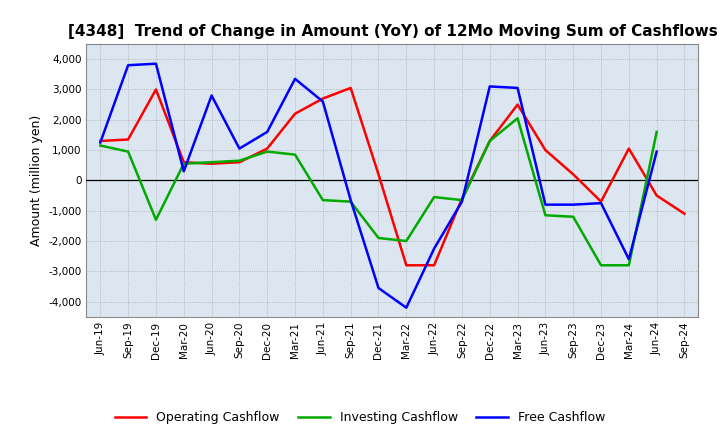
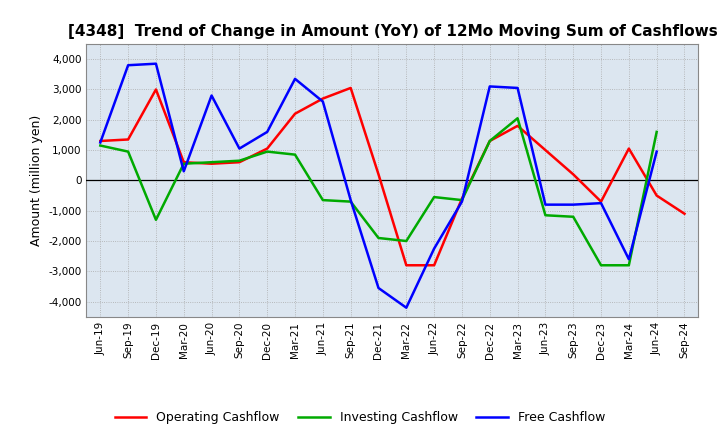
Operating Cashflow/Mar-23: 2,500 -> 1,800
